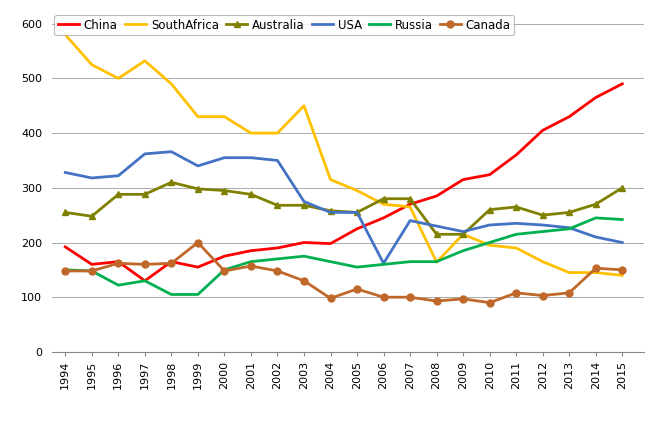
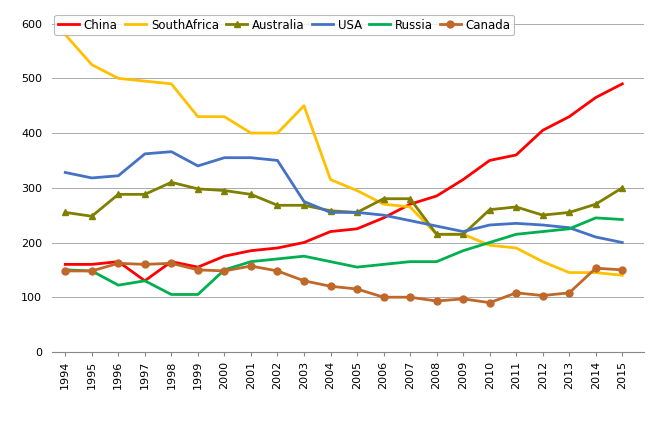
China/1994: 192 -> 160
SouthAfrica/1997: 532 -> 495
Canada/1999: 200 -> 150
China/2004: 198 -> 220
Canada/2004: 98 -> 120
USA/2006: 162 -> 250
SouthAfrica/2008: 164 -> 215
China/2010: 324 -> 350
